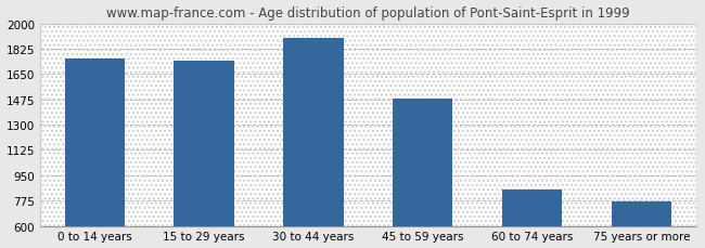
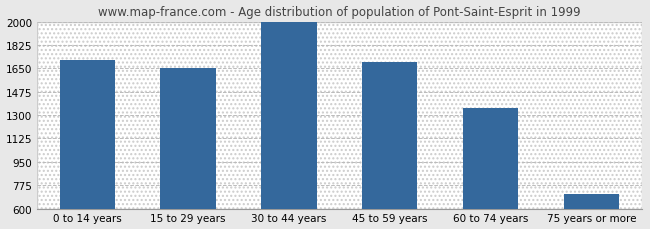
0 to 14 years: 1760 -> 1710
15 to 29 years: 1740 -> 1660
30 to 44 years: 1900 -> 2000
45 to 59 years: 1480 -> 1700
60 to 74 years: 850 -> 1360
75 years or more: 770 -> 710
